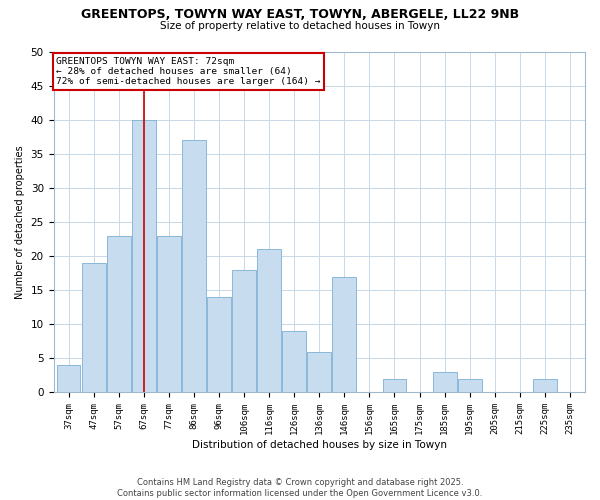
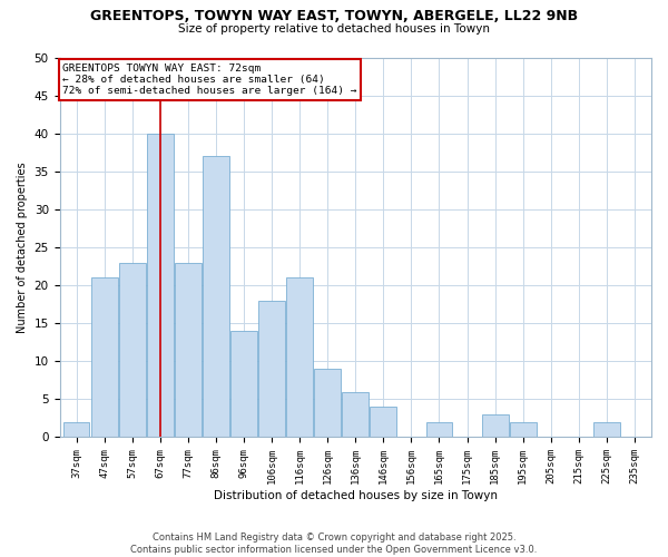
37sqm: 4 -> 2
47sqm: 19 -> 21
146sqm: 17 -> 4
